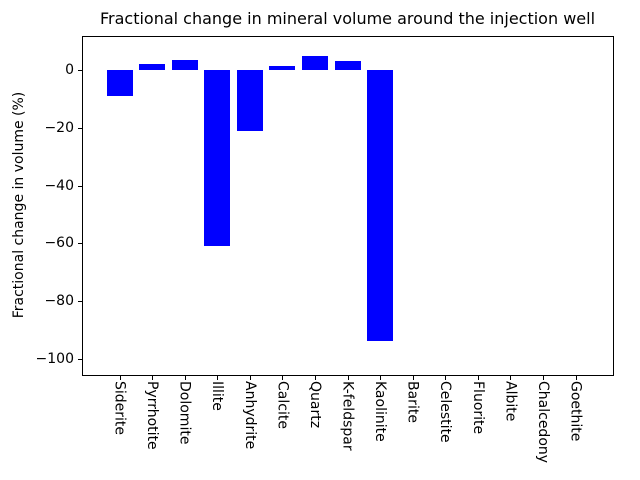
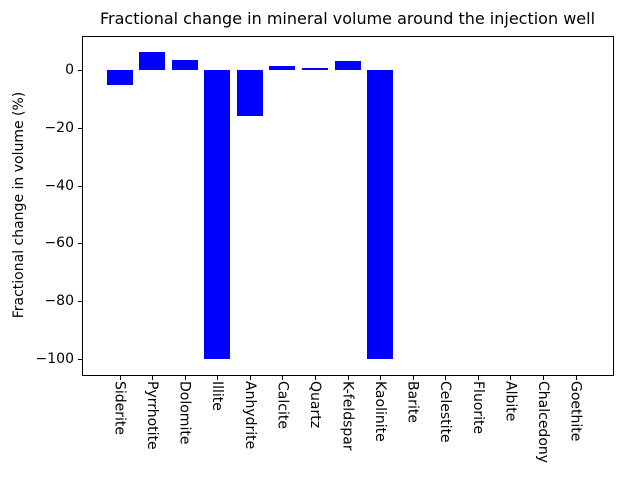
Siderite: -9 -> -5
Pyrrhotite: 2 -> 6
Illite: -61 -> -100
Anhydrite: -21 -> -16
Quartz: 5 -> 1
Kaolinite: -94 -> -100
